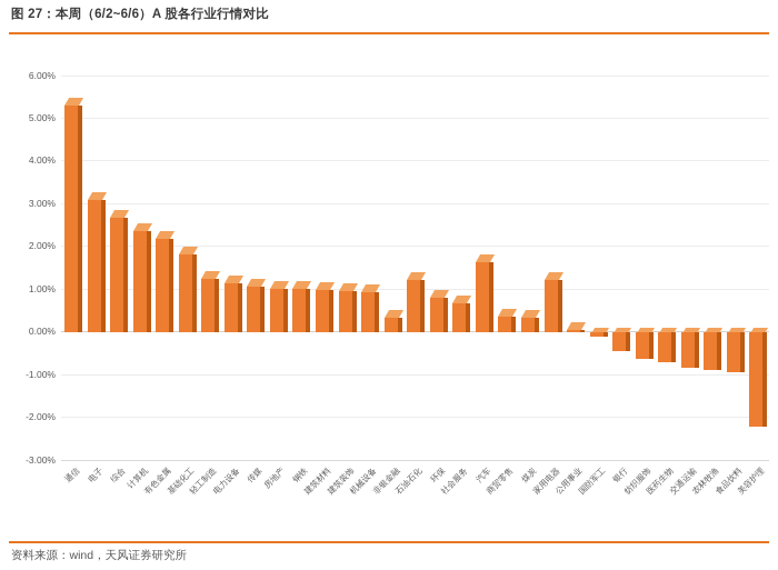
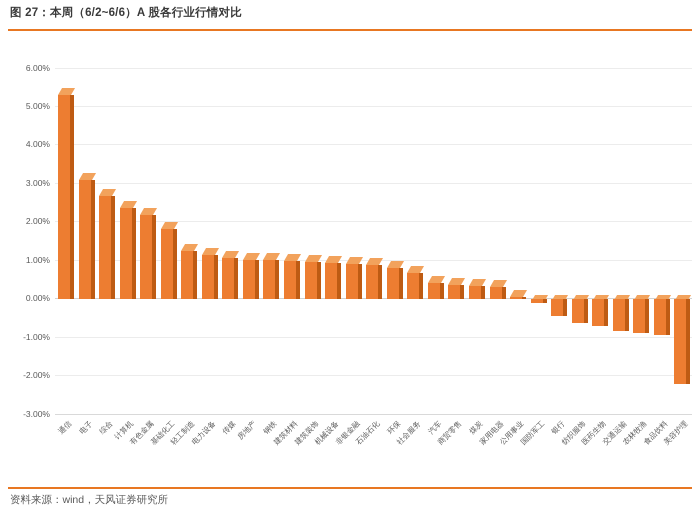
非银金融: 0.5% -> 1.1%
石油石化: 1.4% -> 1.1%
汽车: 1.8% -> 0.6%
家用电器: 1.4% -> 0.5%
